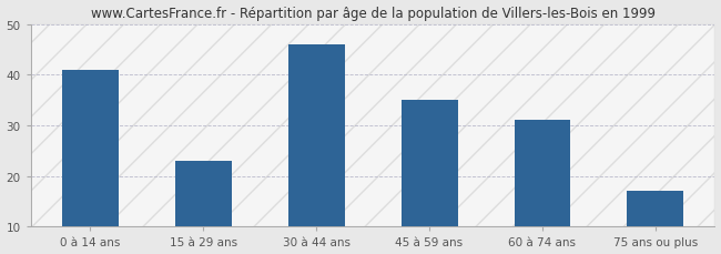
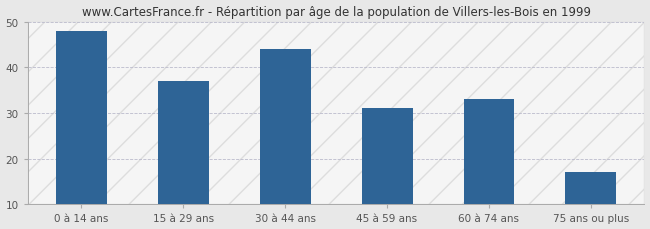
0 à 14 ans: 41 -> 48
15 à 29 ans: 23 -> 37
30 à 44 ans: 46 -> 44
45 à 59 ans: 35 -> 31
60 à 74 ans: 31 -> 33
